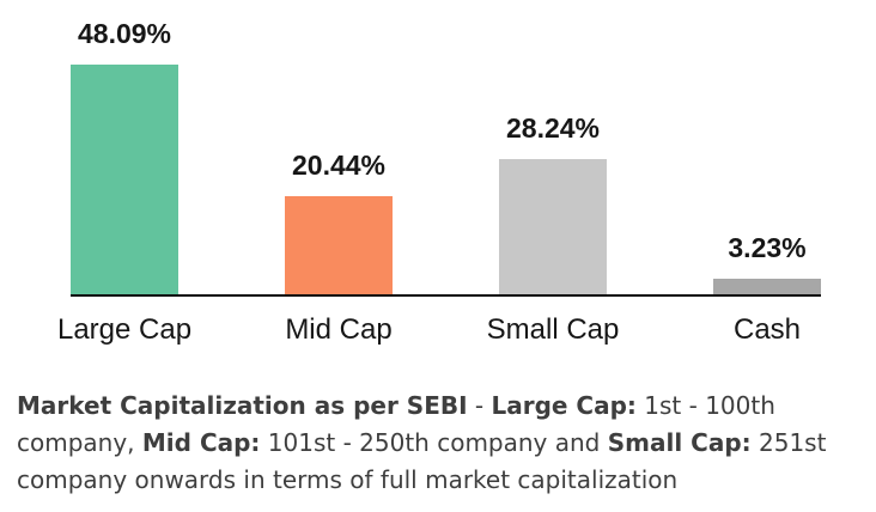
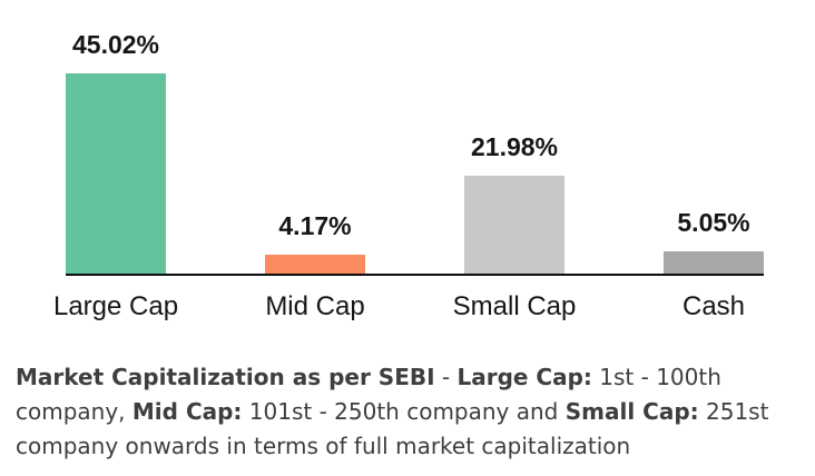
Large Cap: 48.09% -> 45.02%
Mid Cap: 20.44% -> 4.17%
Small Cap: 28.24% -> 21.98%
Cash: 3.23% -> 5.05%
